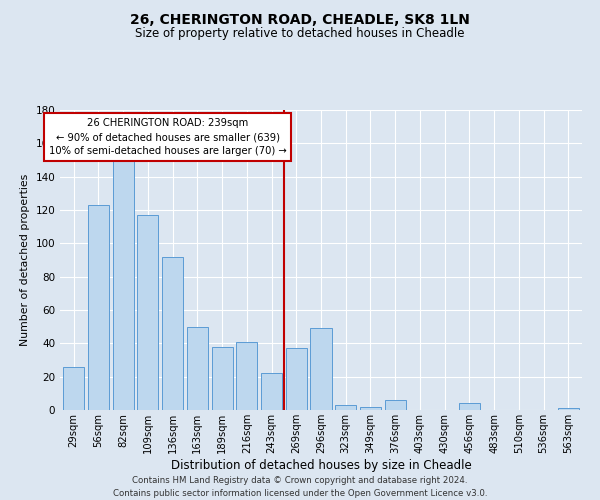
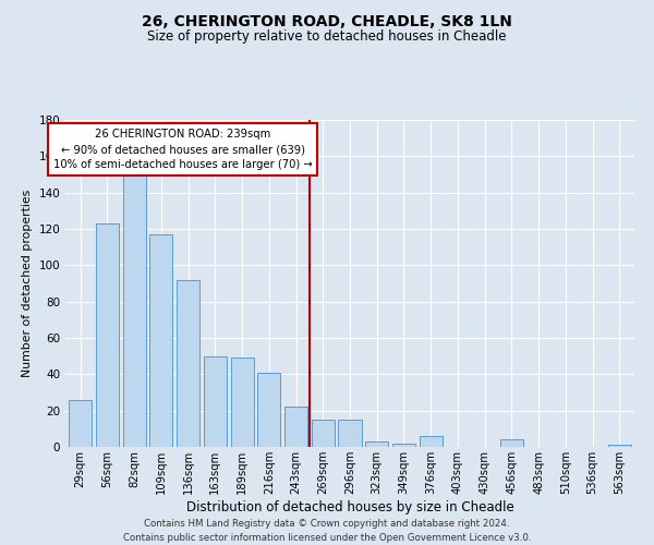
189sqm: 38 -> 49
269sqm: 37 -> 15
296sqm: 49 -> 15
